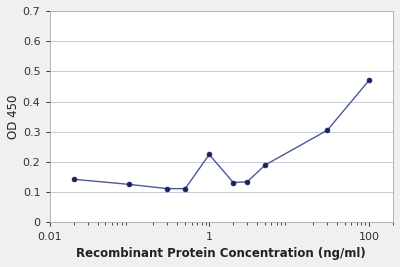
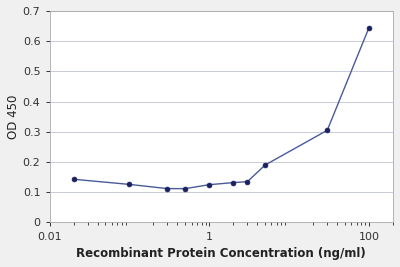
1: 0.225 -> 0.125
100: 0.470 -> 0.645
